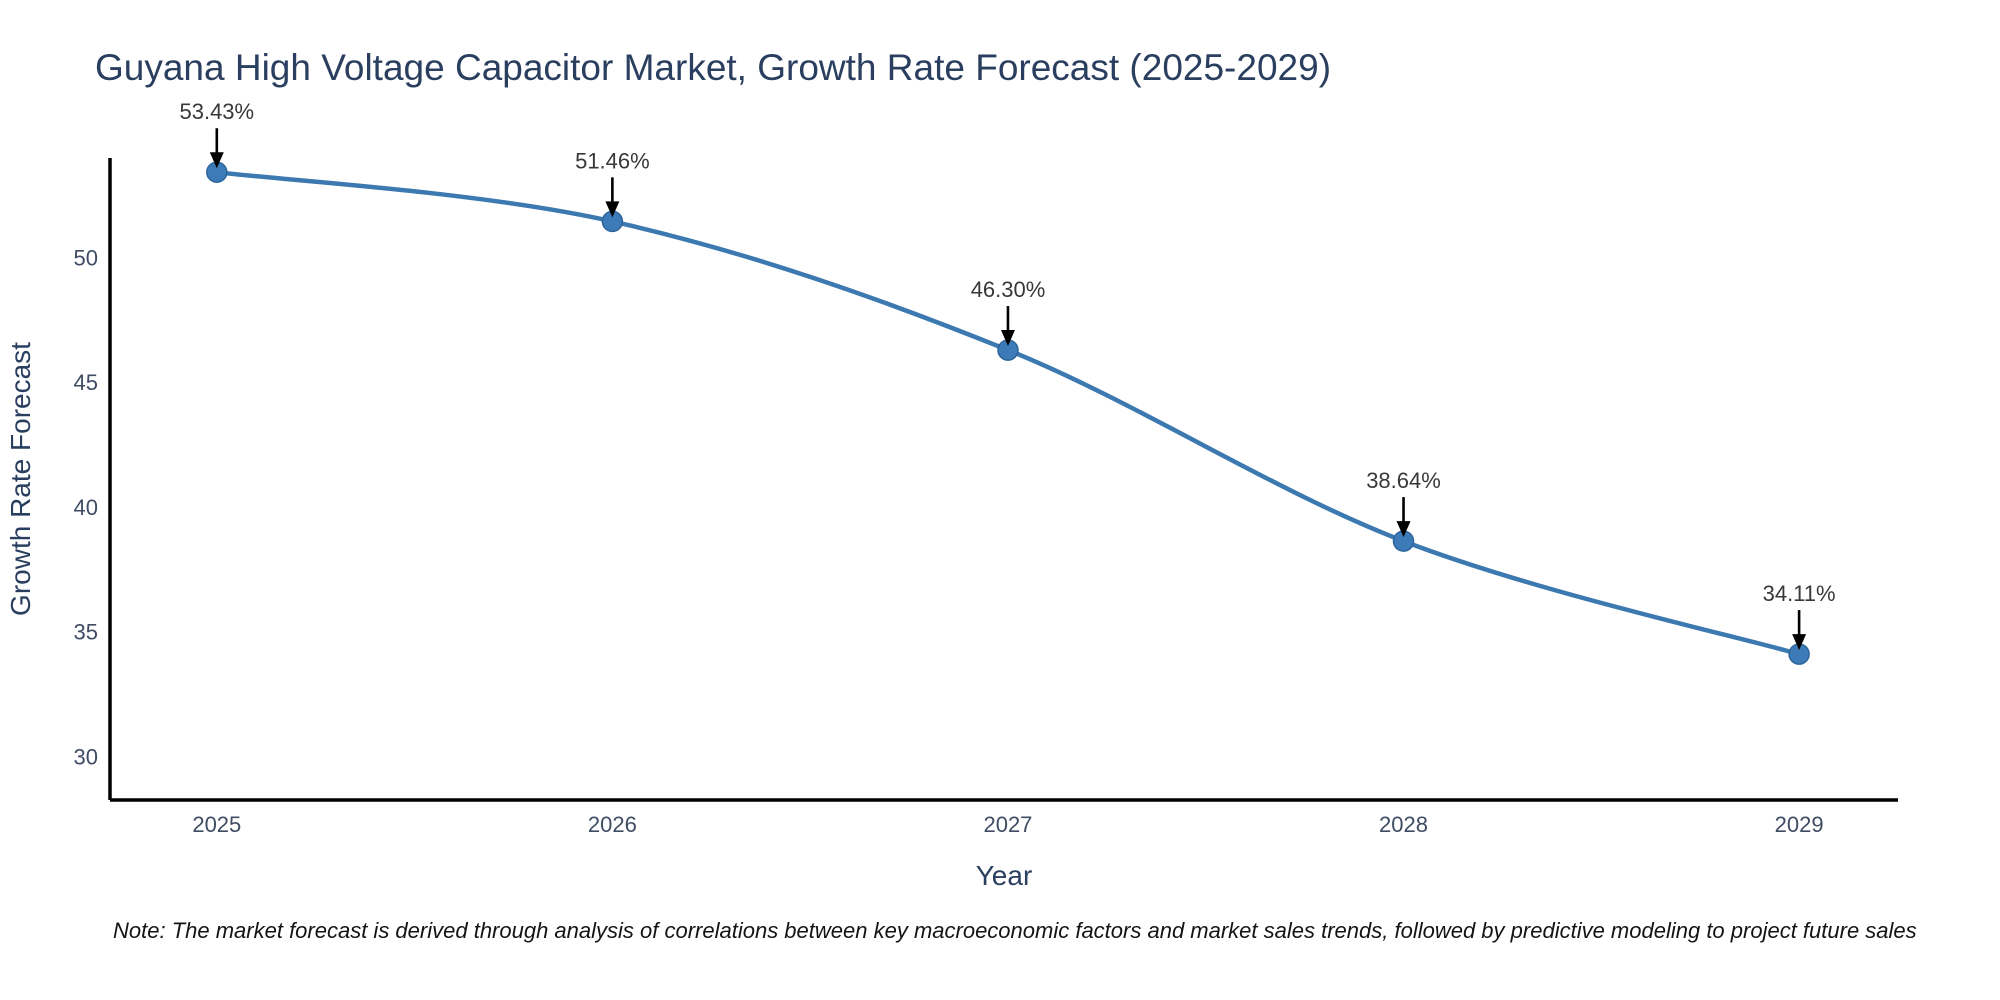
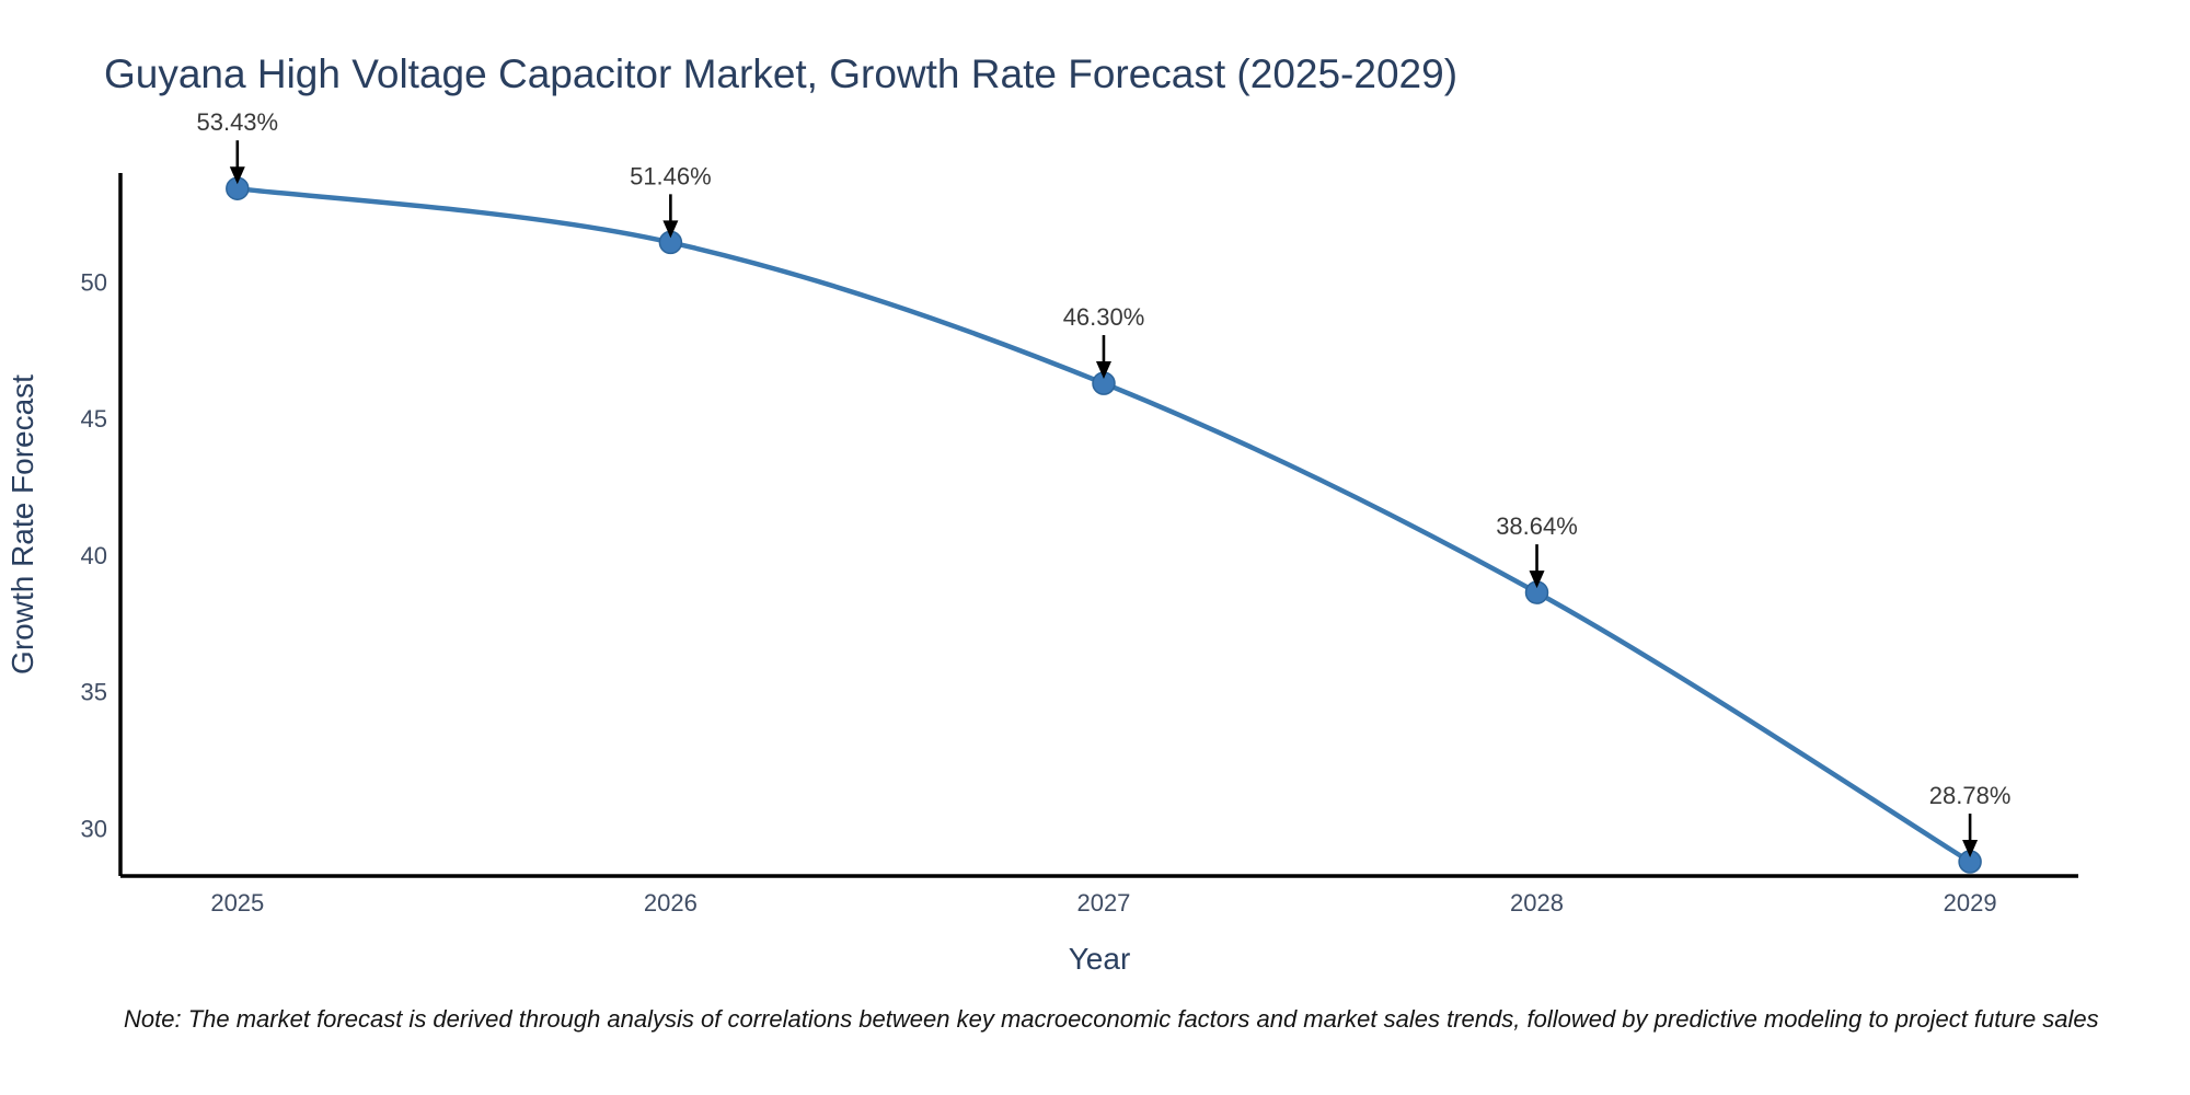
2029: 34.11% -> 28.78%
